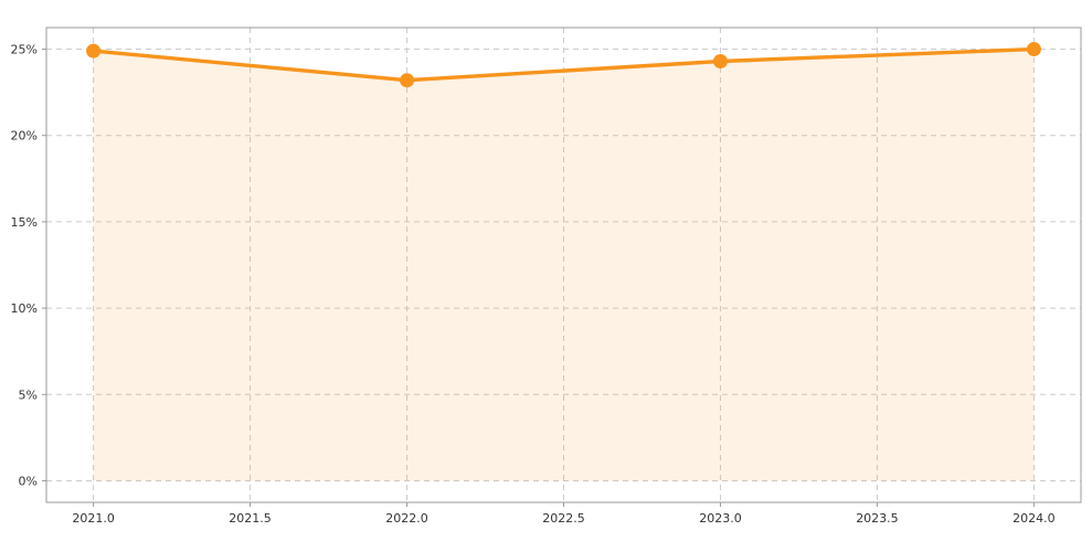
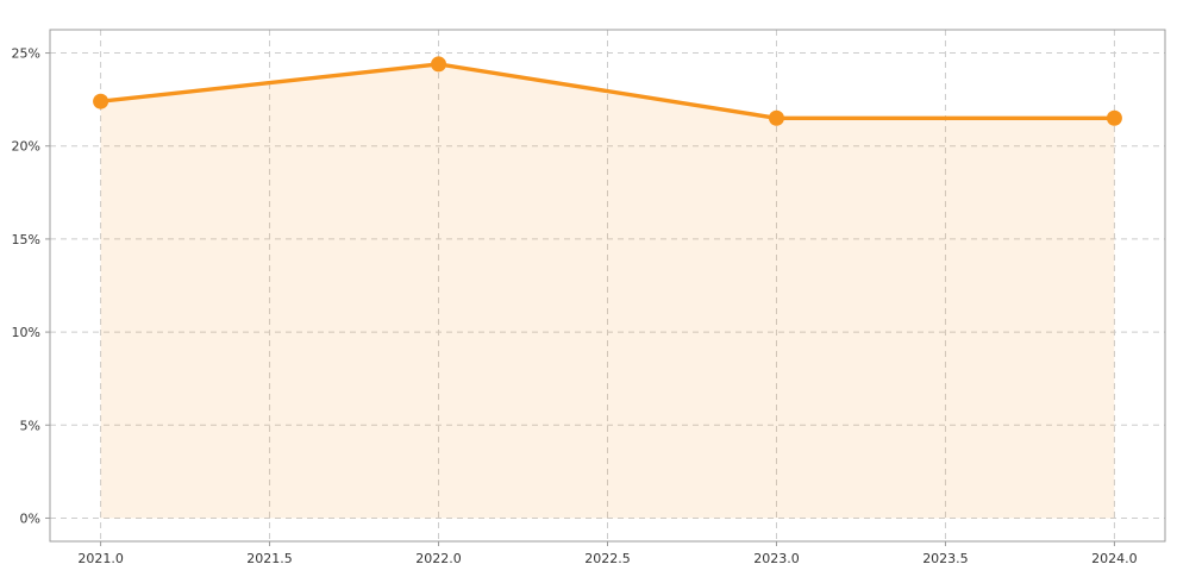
2021.0: 24.9% -> 22.4%
2022.0: 23.2% -> 24.4%
2023.0: 24.3% -> 21.5%
2024.0: 25.0% -> 21.5%
